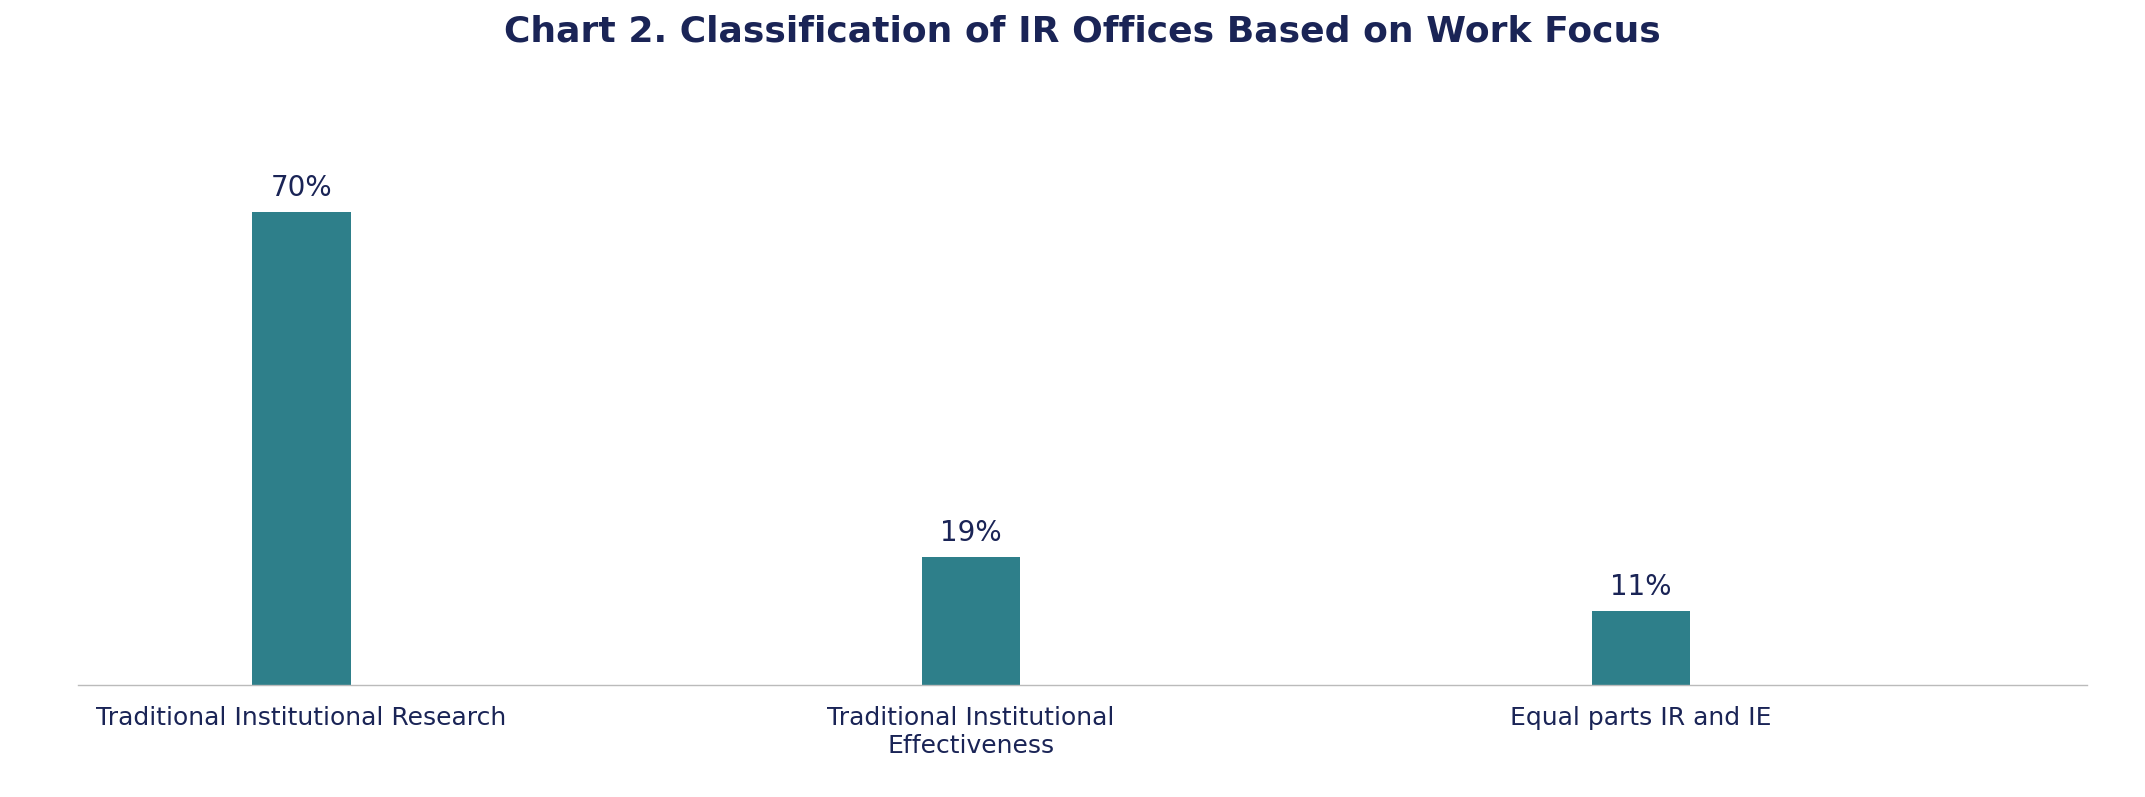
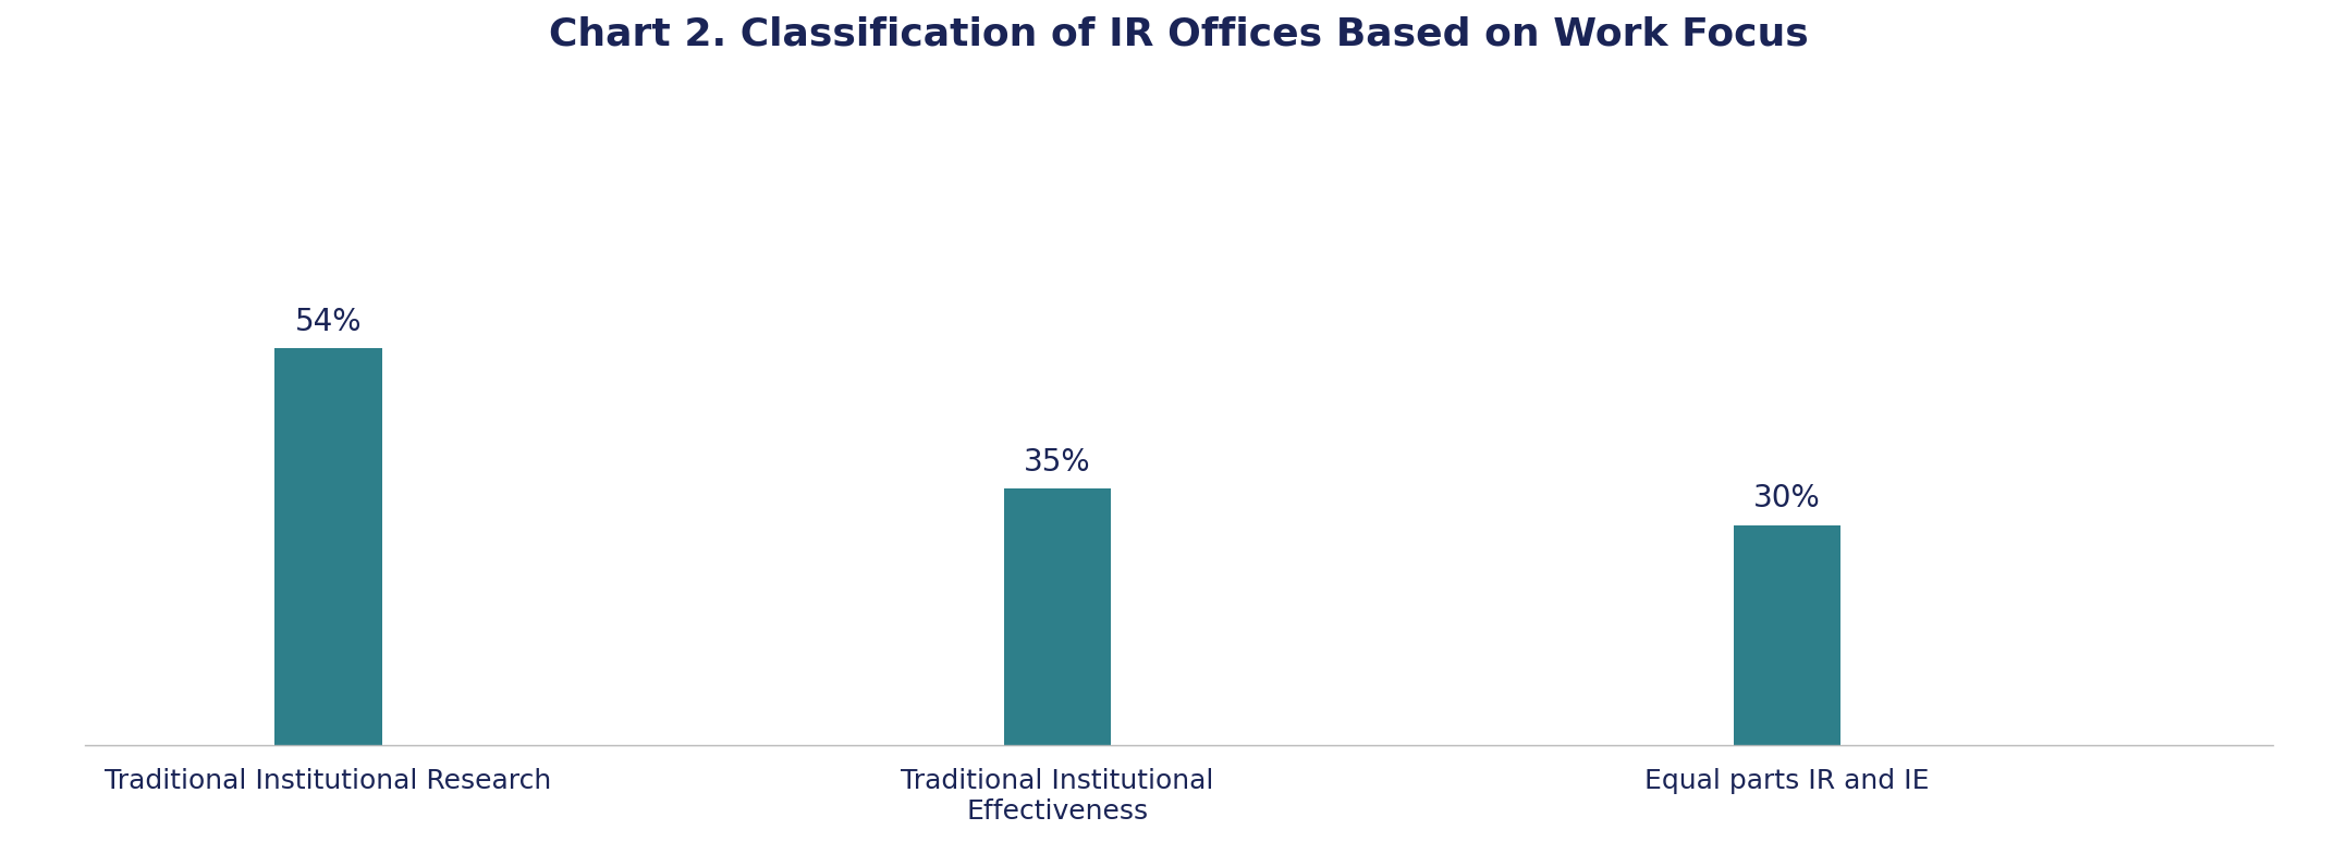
Traditional Institutional Research: 70% -> 54%
Traditional Institutional Effectiveness: 19% -> 35%
Equal parts IR and IE: 11% -> 30%
